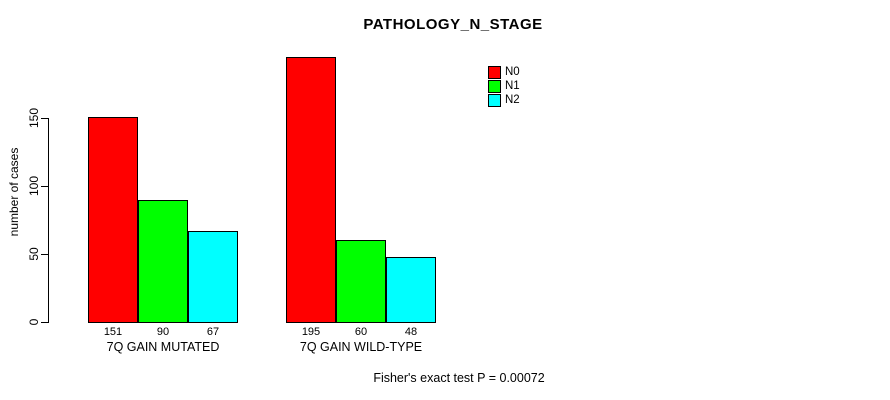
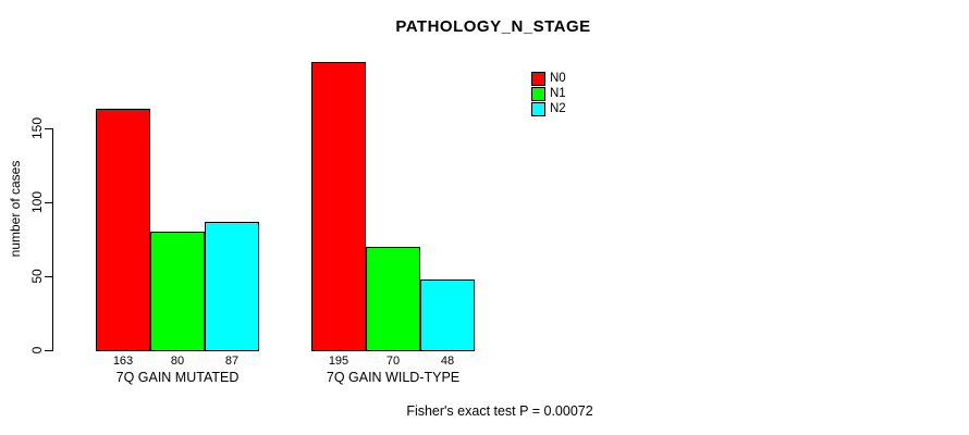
N0/7Q GAIN MUTATED: 151 -> 163
N1/7Q GAIN MUTATED: 90 -> 80
N2/7Q GAIN MUTATED: 67 -> 87
N1/7Q GAIN WILD-TYPE: 60 -> 70
